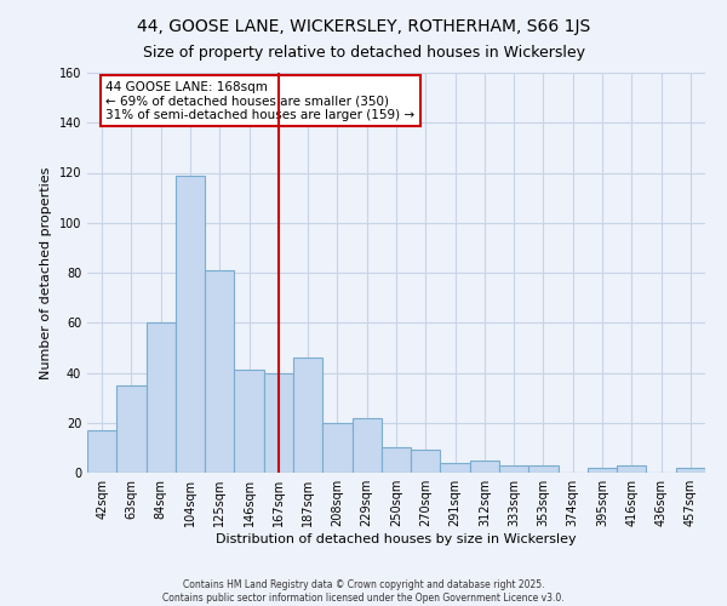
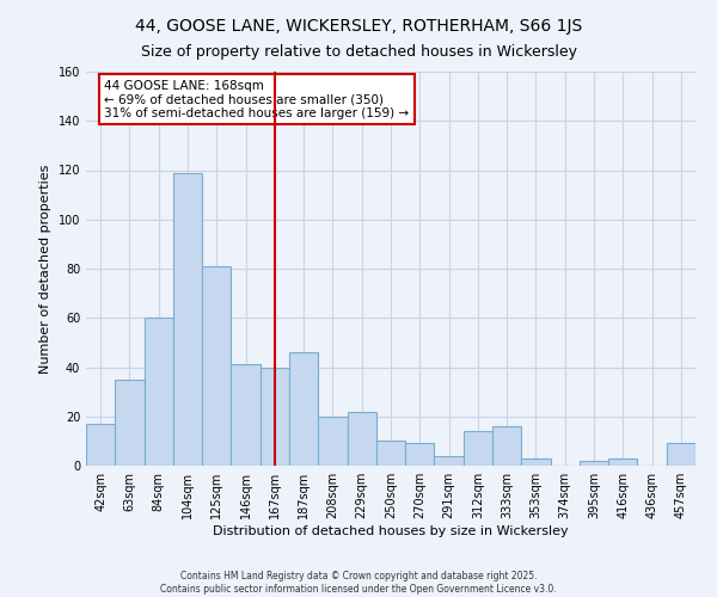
312sqm: 5 -> 14
333sqm: 3 -> 16
457sqm: 2 -> 9
